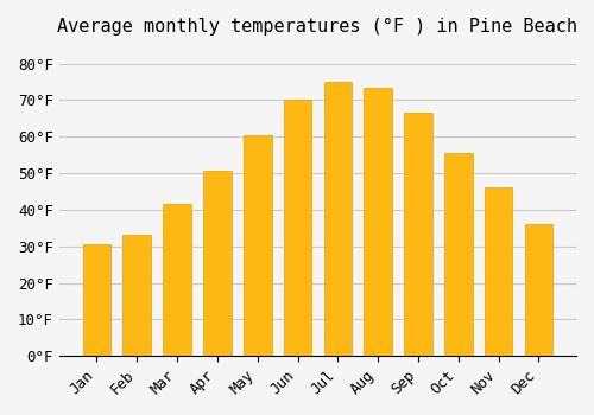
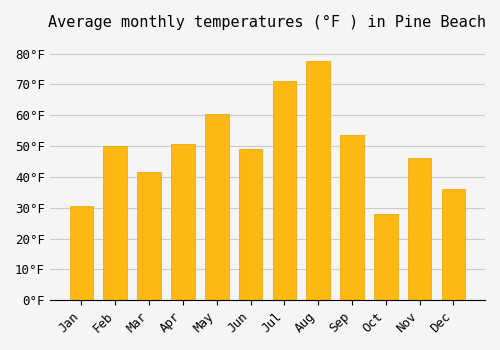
Feb: 33.0°F -> 50.0°F
Jun: 70.0°F -> 49.0°F
Jul: 75.0°F -> 71.0°F
Aug: 73.5°F -> 77.5°F
Sep: 66.5°F -> 53.5°F
Oct: 55.5°F -> 28.0°F
